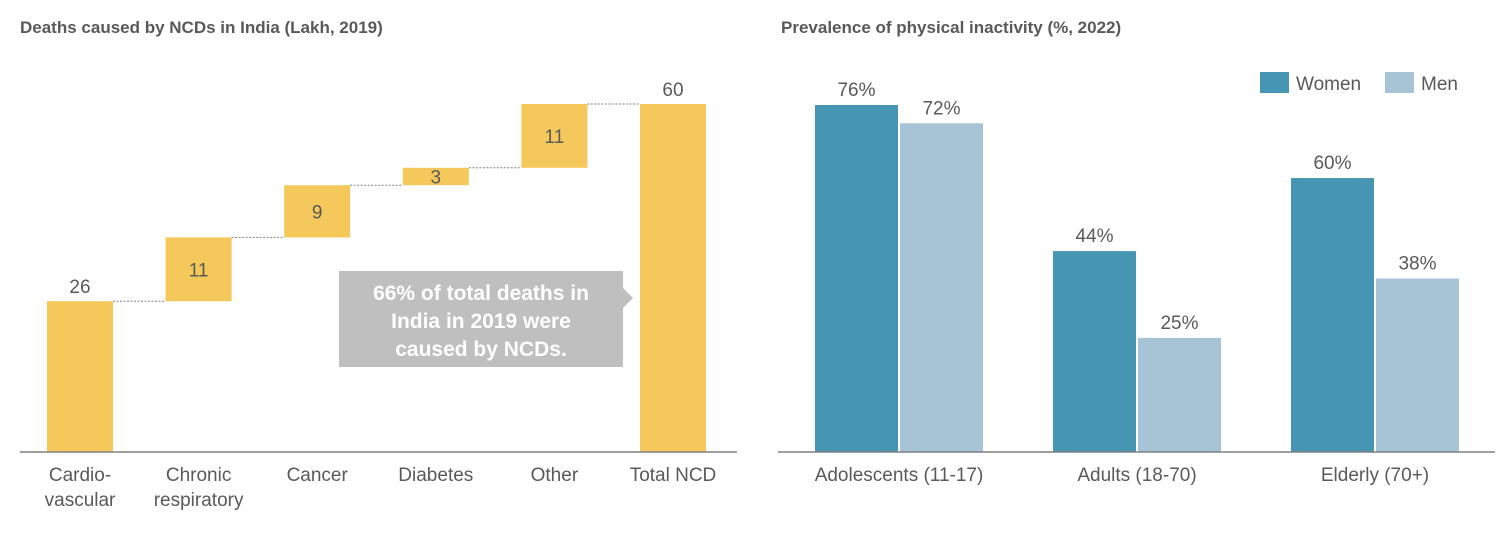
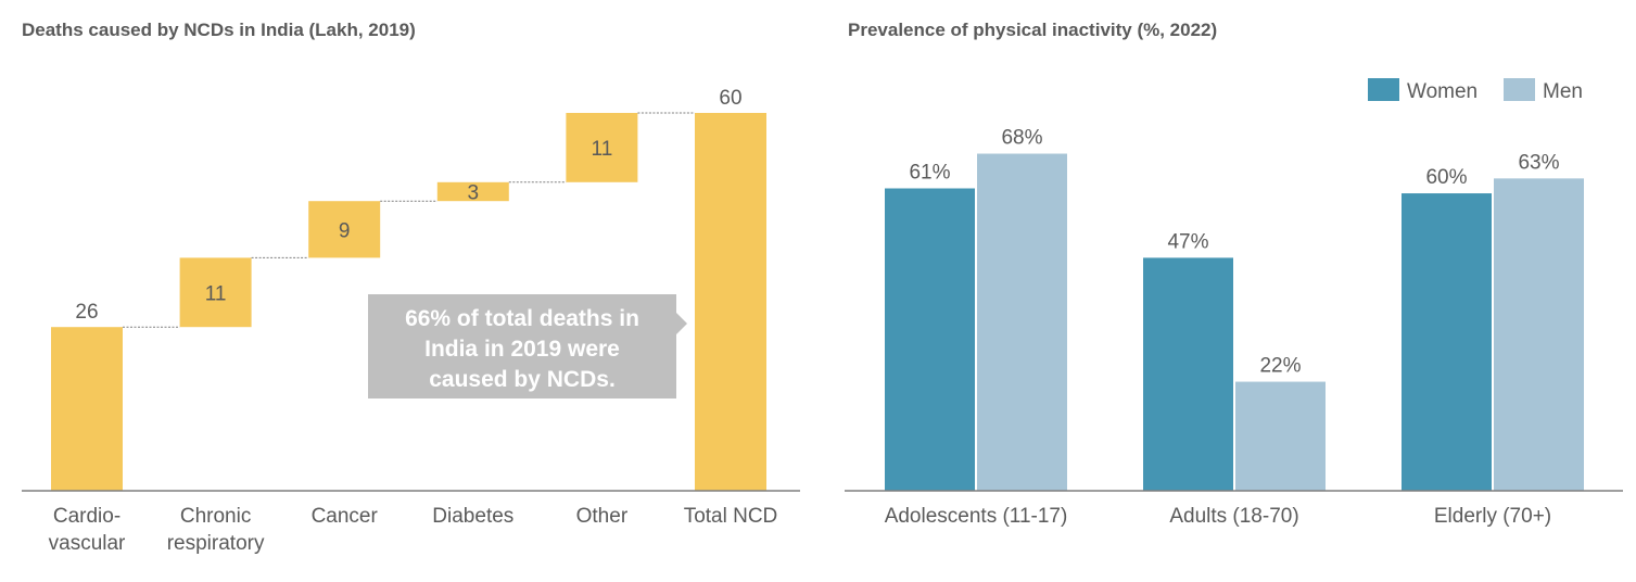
Prevalence of physical inactivity (%, 2022)/Women/Adolescents (11-17): 76% -> 61%
Prevalence of physical inactivity (%, 2022)/Men/Adolescents (11-17): 72% -> 68%
Prevalence of physical inactivity (%, 2022)/Women/Adults (18-70): 44% -> 47%
Prevalence of physical inactivity (%, 2022)/Men/Adults (18-70): 25% -> 22%
Prevalence of physical inactivity (%, 2022)/Men/Elderly (70+): 38% -> 63%
